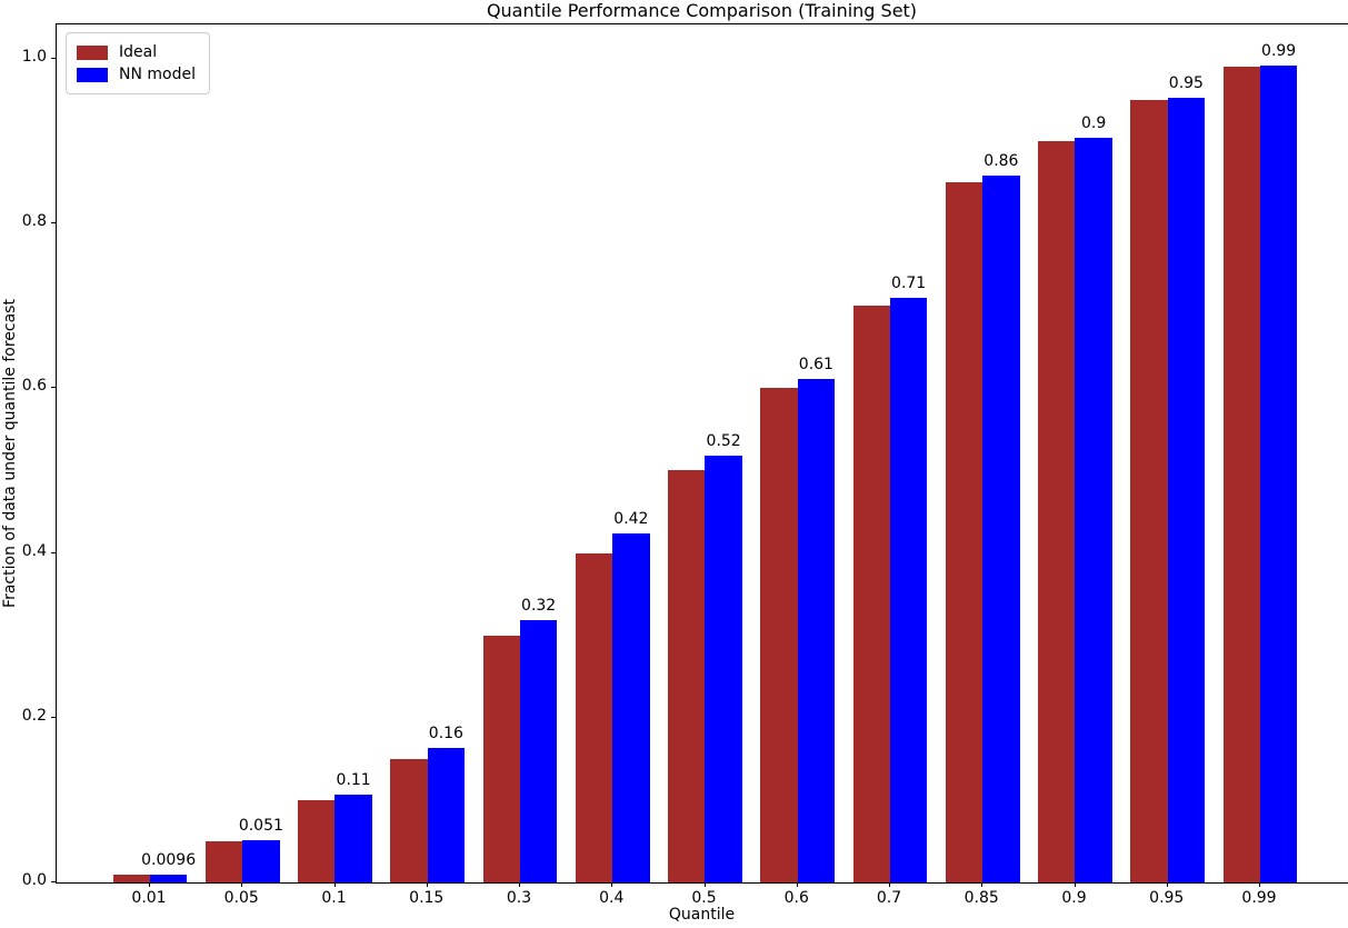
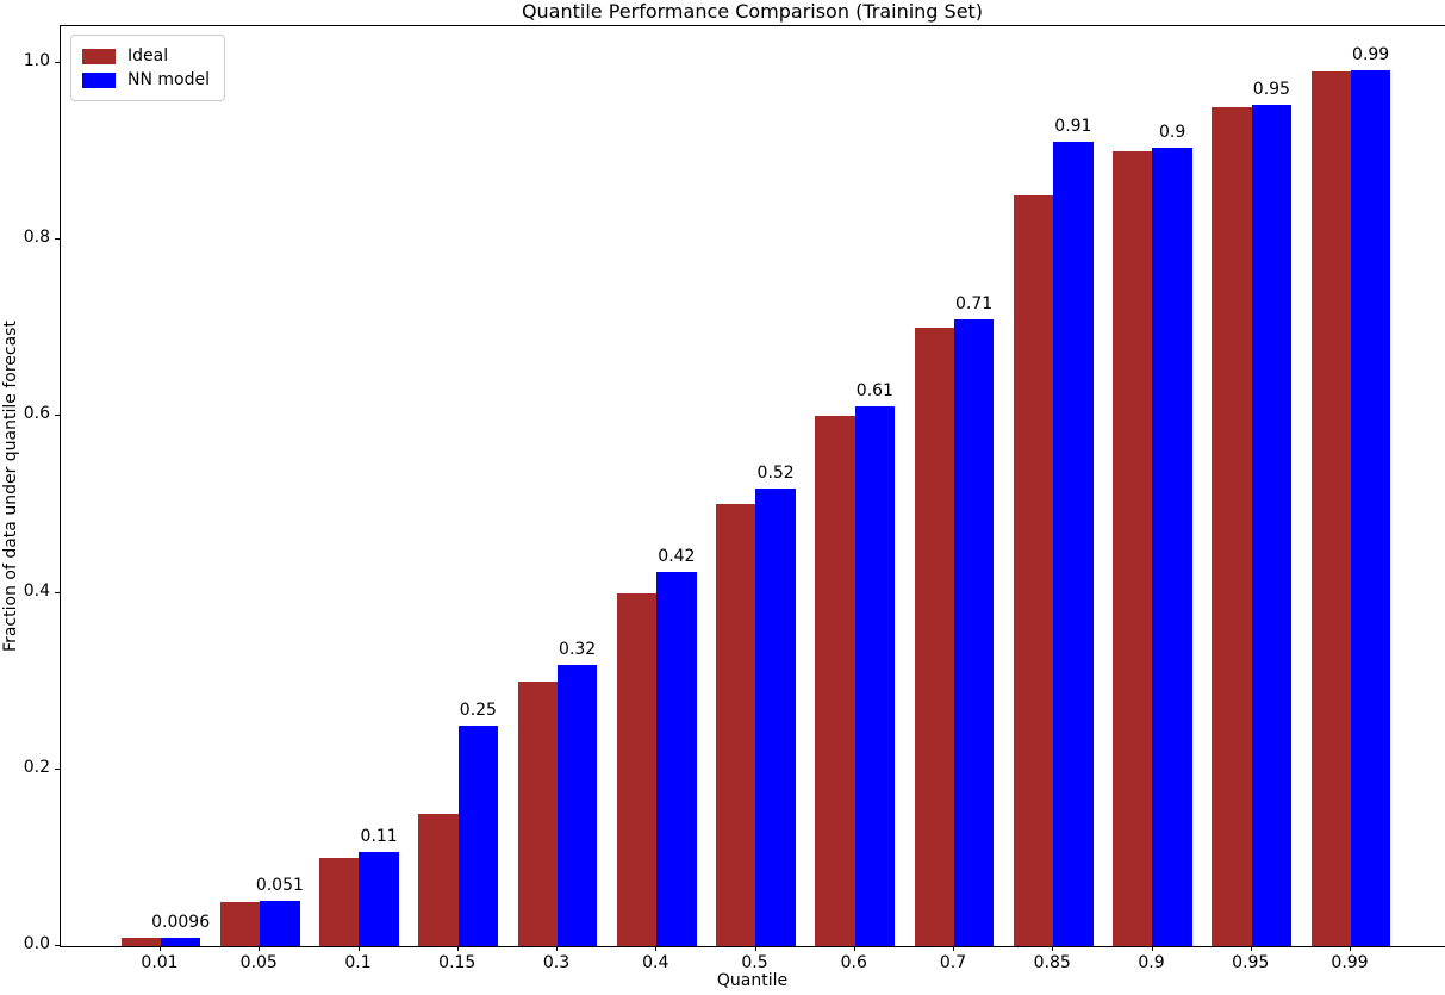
NN model/0.15: 0.16 -> 0.25
NN model/0.85: 0.86 -> 0.91
